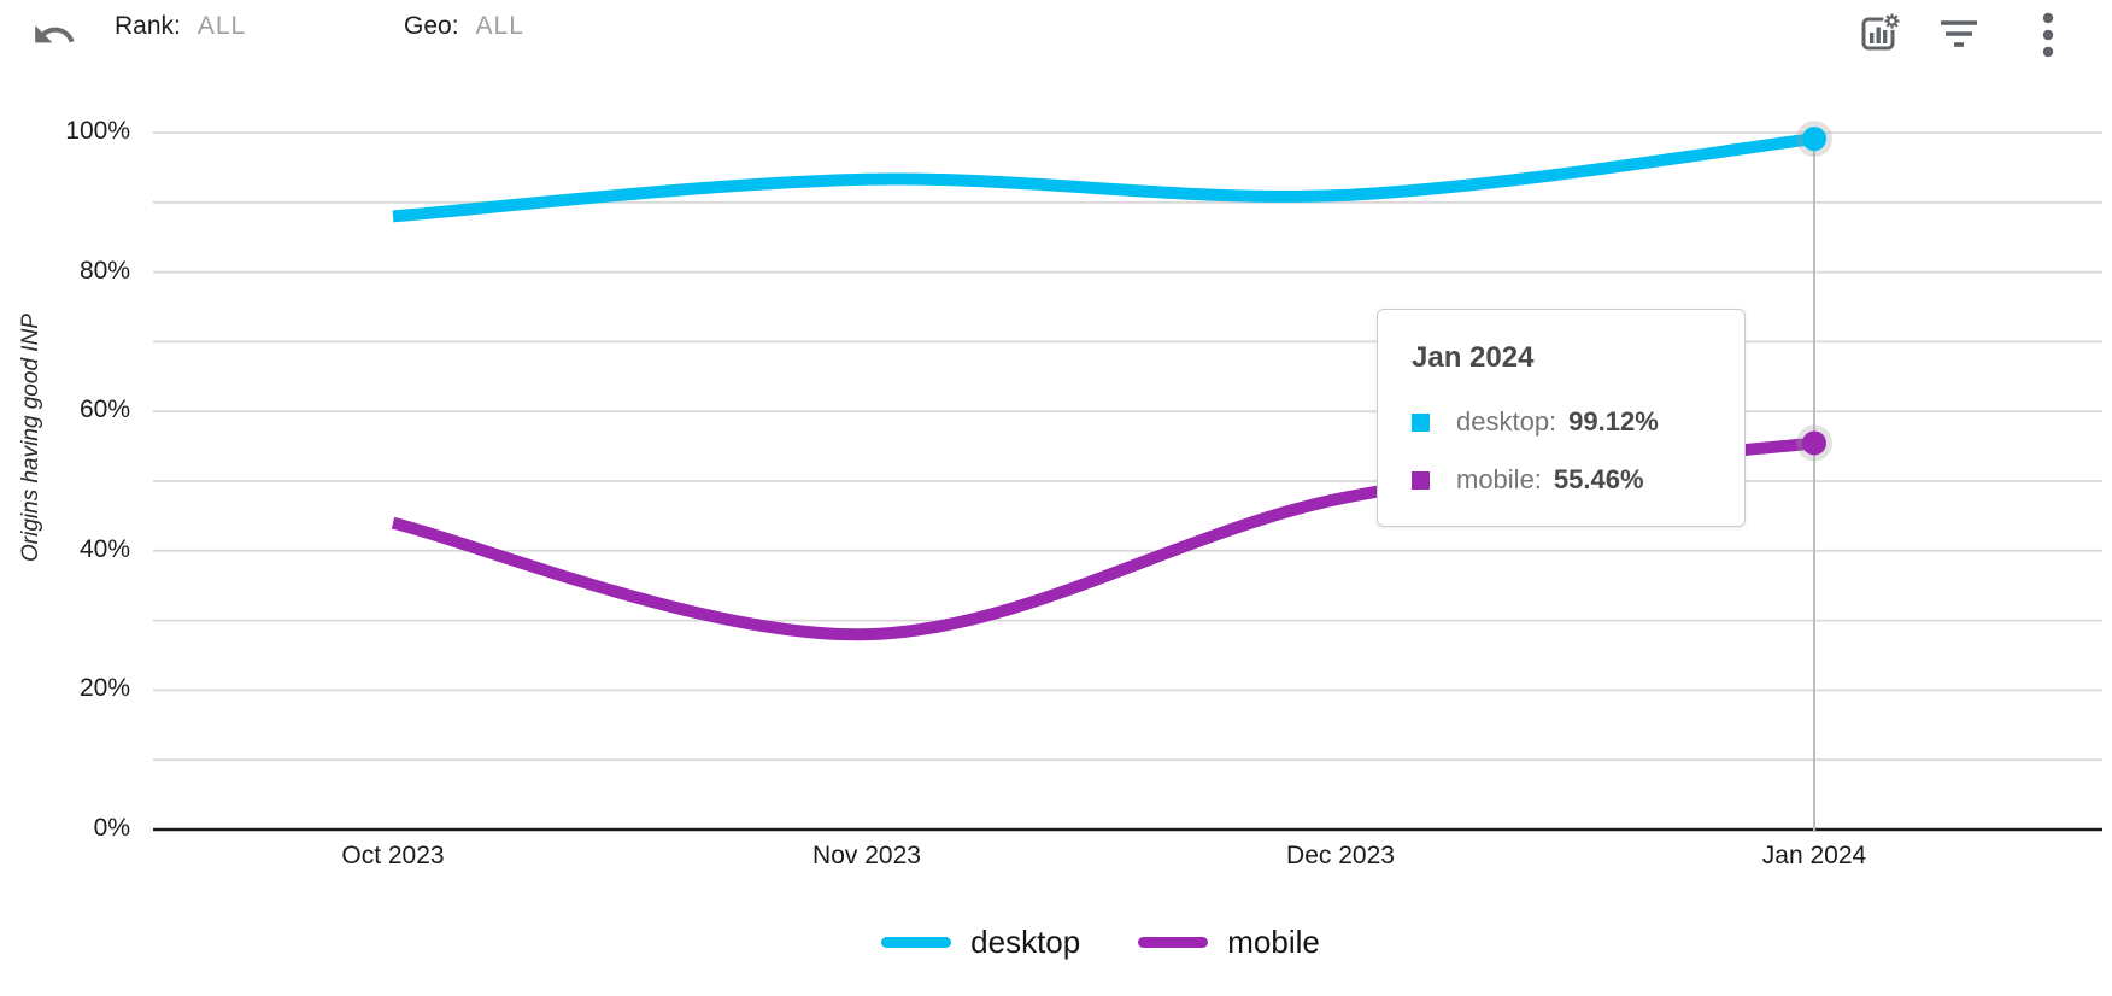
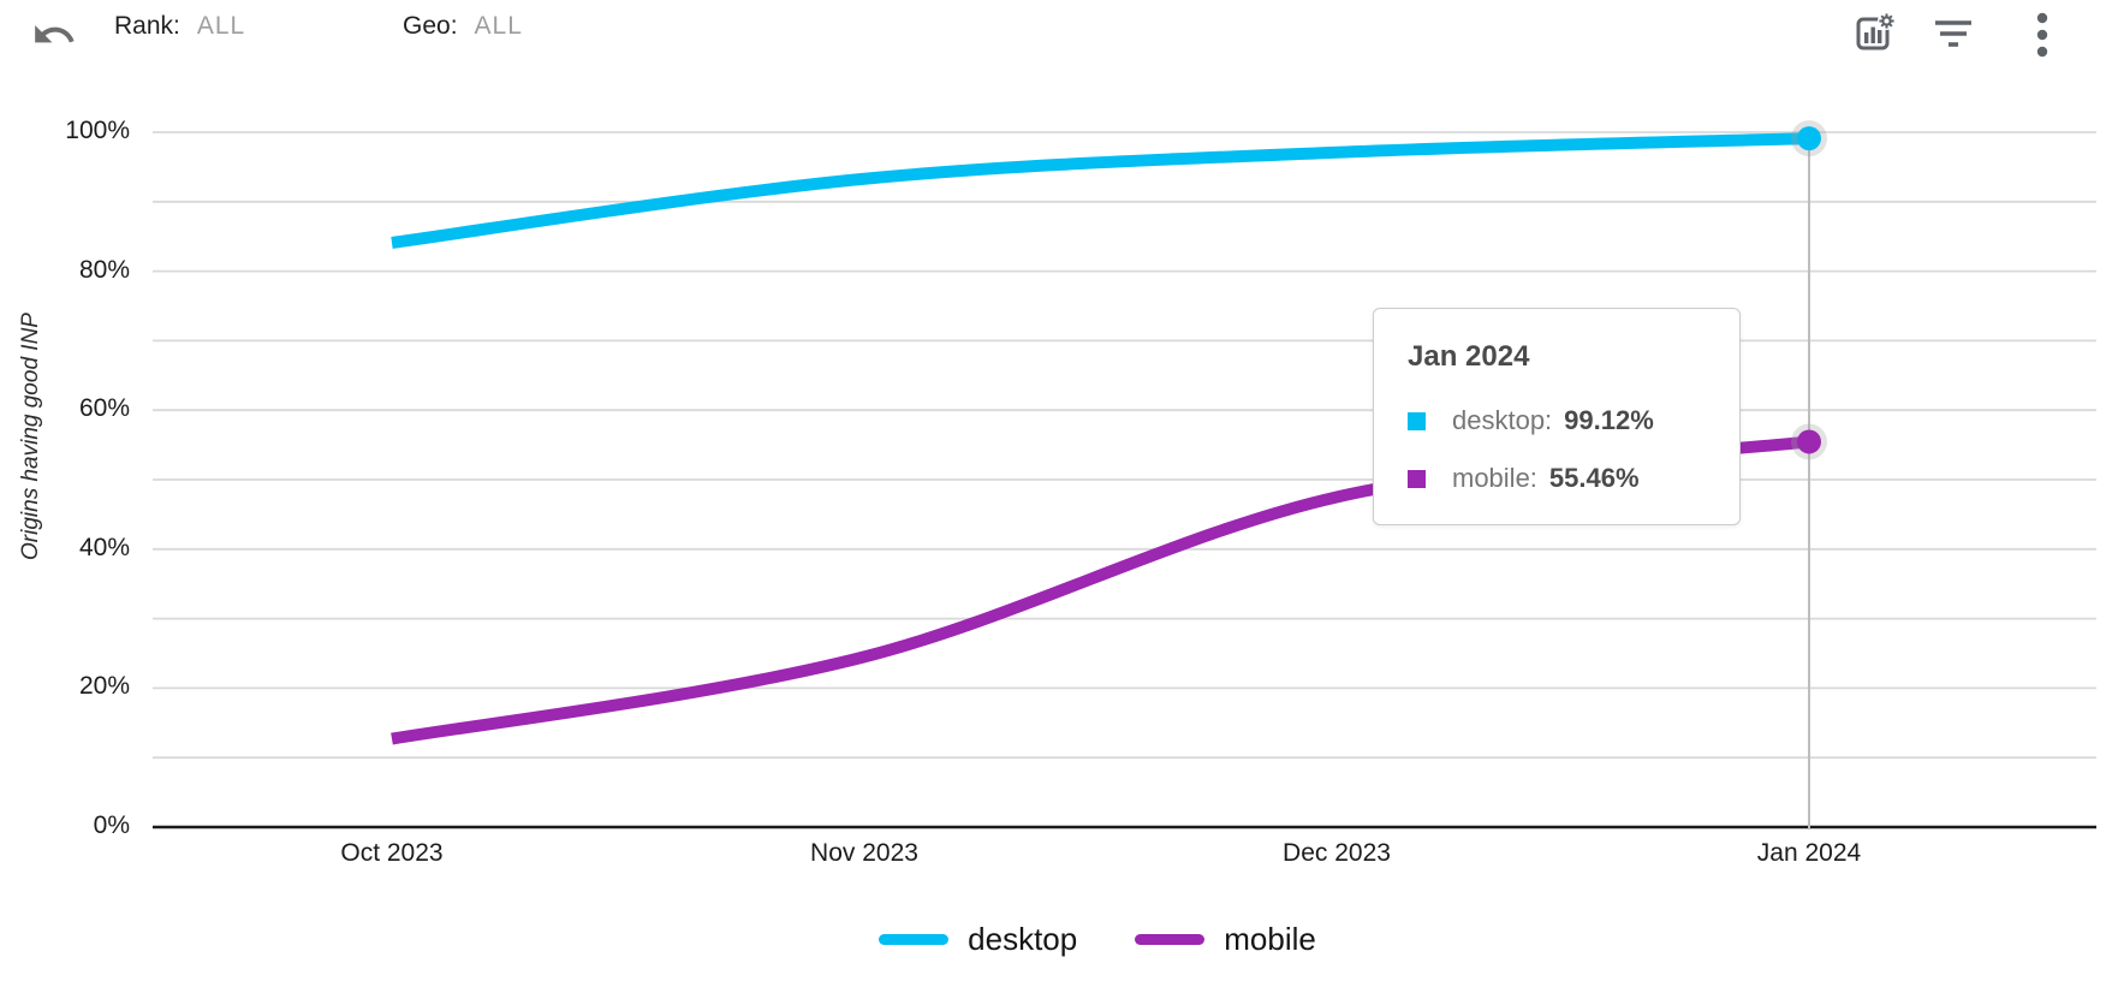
desktop/Oct 2023: 88% -> 84%
mobile/Oct 2023: 44% -> 13%
mobile/Nov 2023: 28% -> 24%
desktop/Dec 2023: 91% -> 97%
